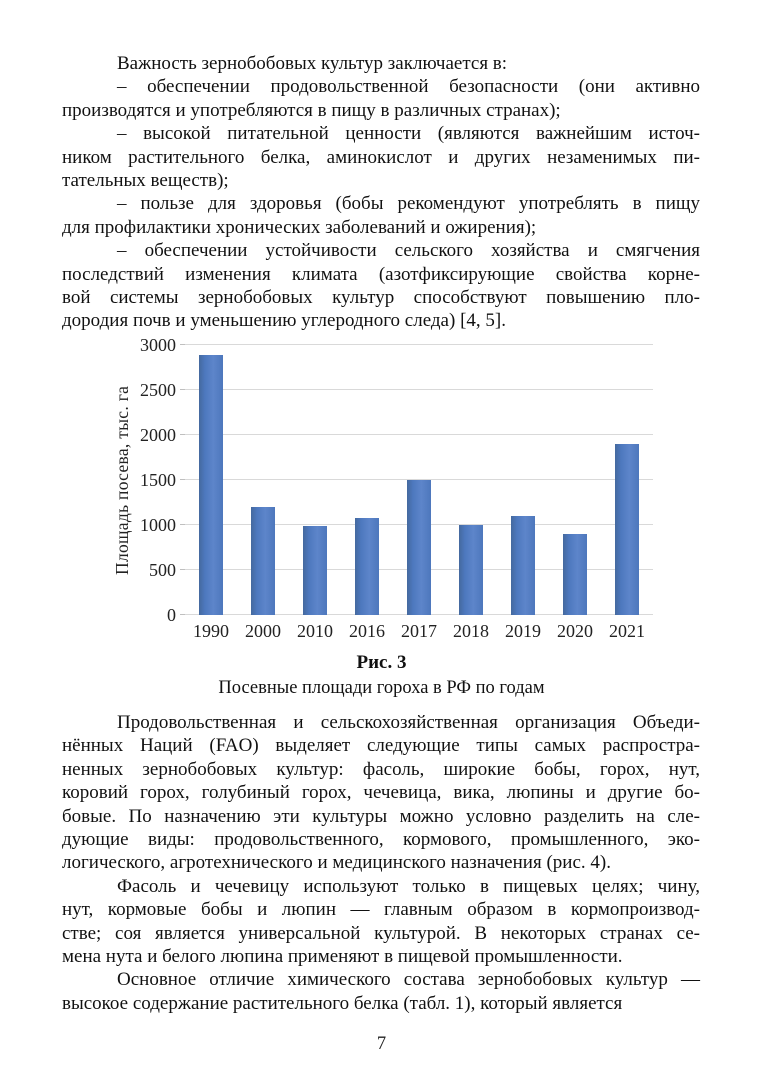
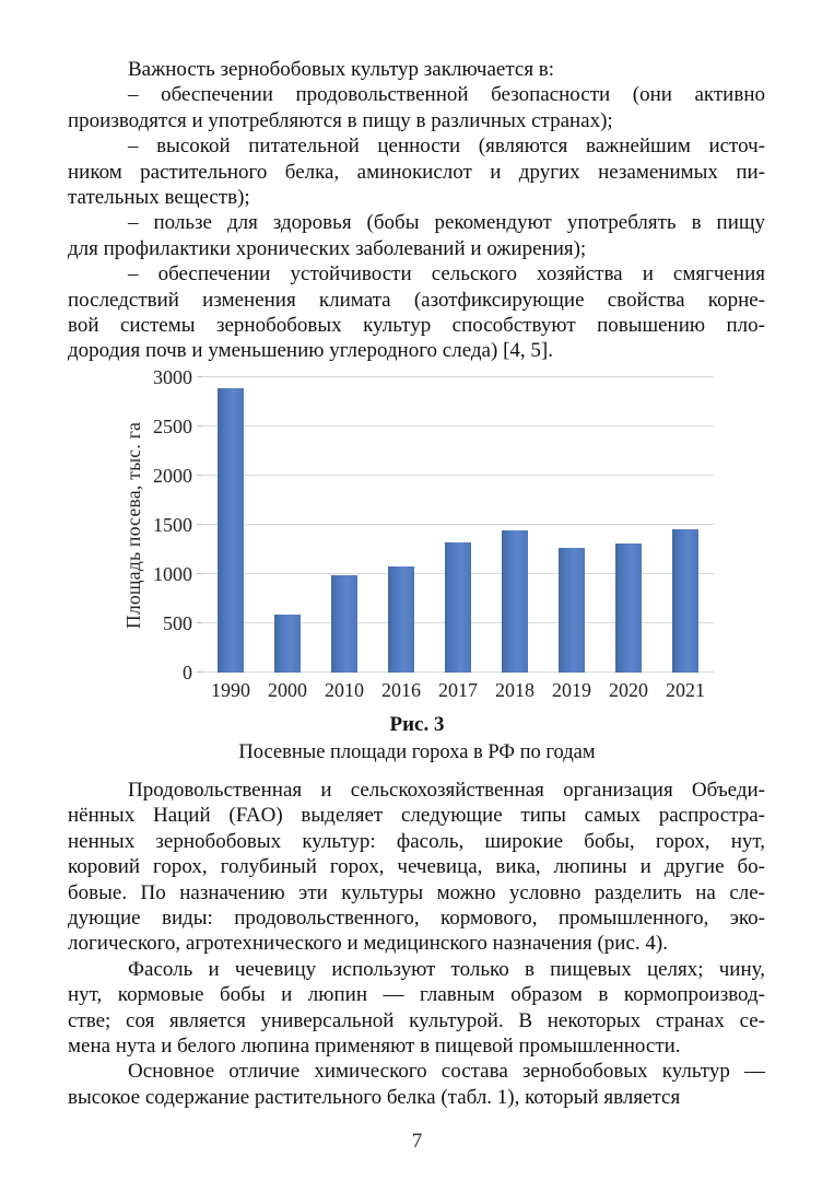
2000: 1200 -> 600
2017: 1500 -> 1300
2018: 1000 -> 1400
2019: 1100 -> 1300
2020: 900 -> 1300
2021: 1900 -> 1400
